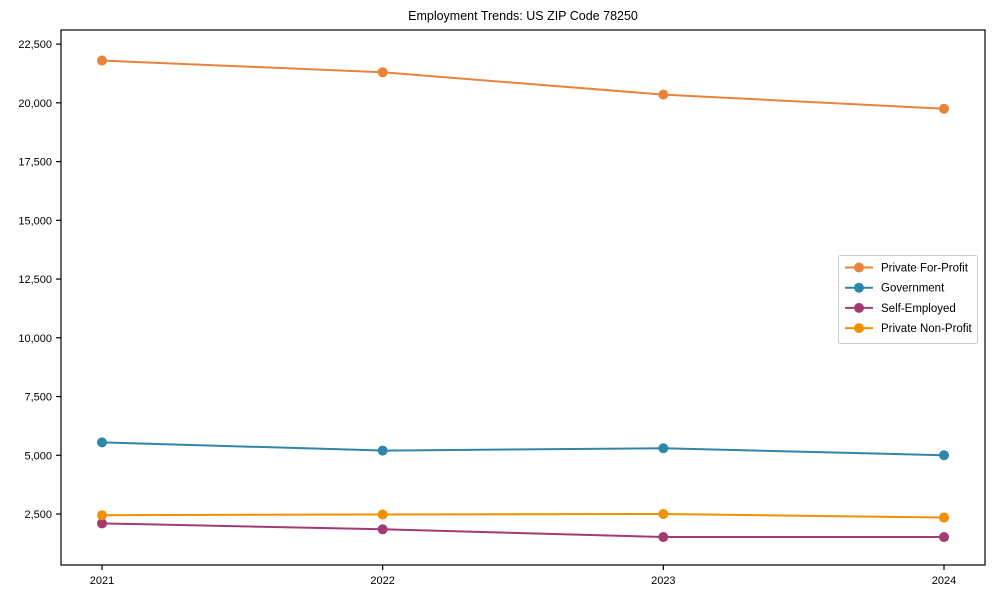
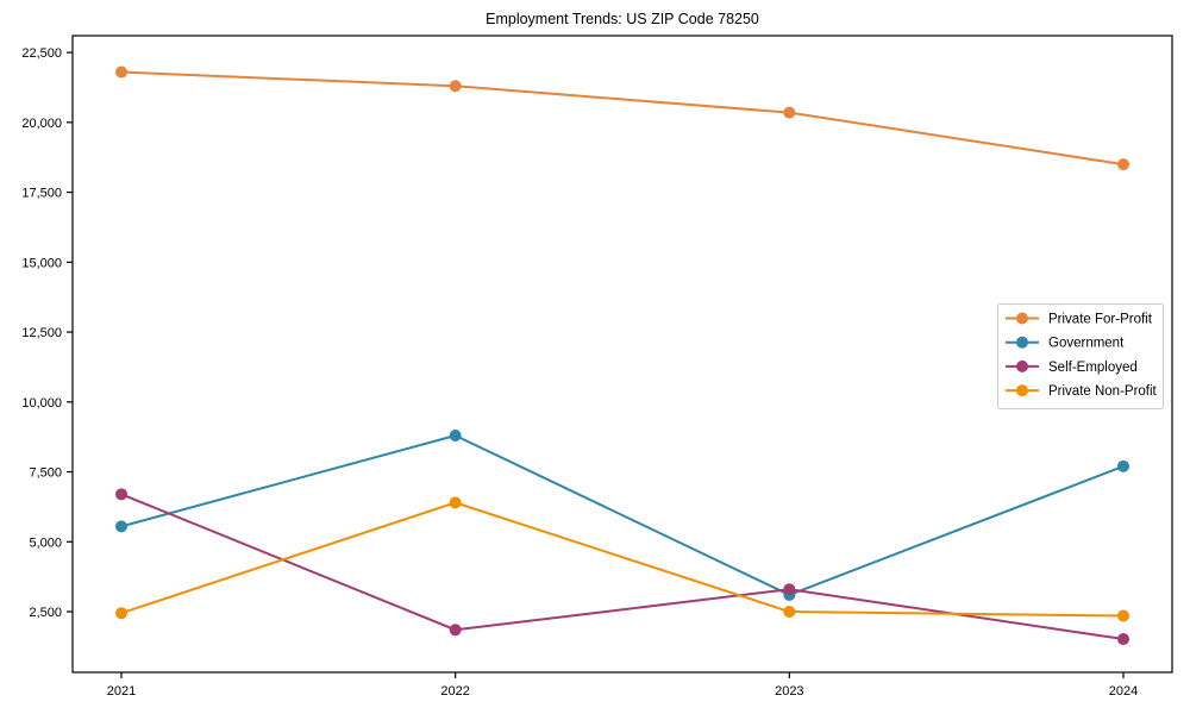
Self-Employed/2021: 2100 -> 6700
Government/2022: 5200 -> 8800
Private Non-Profit/2022: 2500 -> 6400
Government/2023: 5300 -> 3100
Self-Employed/2023: 1500 -> 3300
Private For-Profit/2024: 19800 -> 18500
Government/2024: 5000 -> 7700
